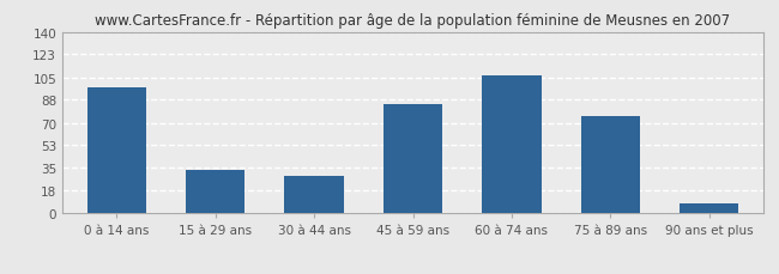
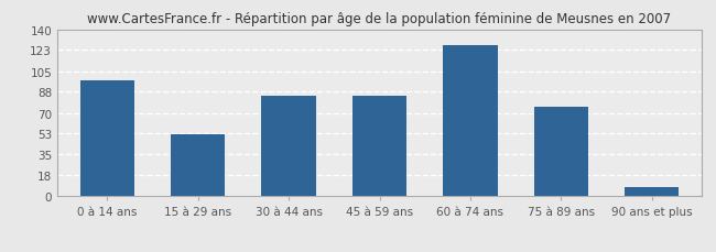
15 à 29 ans: 34 -> 52
30 à 44 ans: 29 -> 84
60 à 74 ans: 106 -> 127
